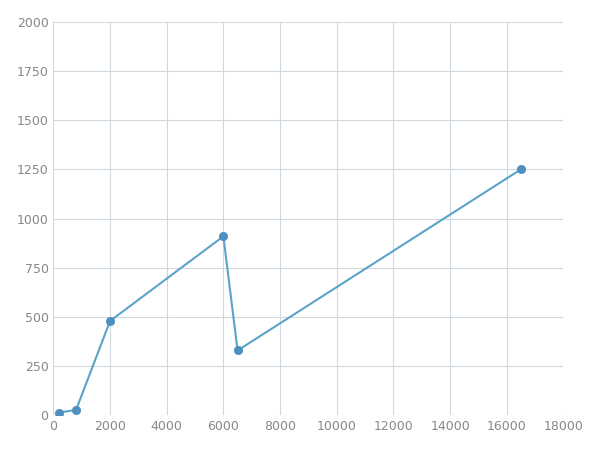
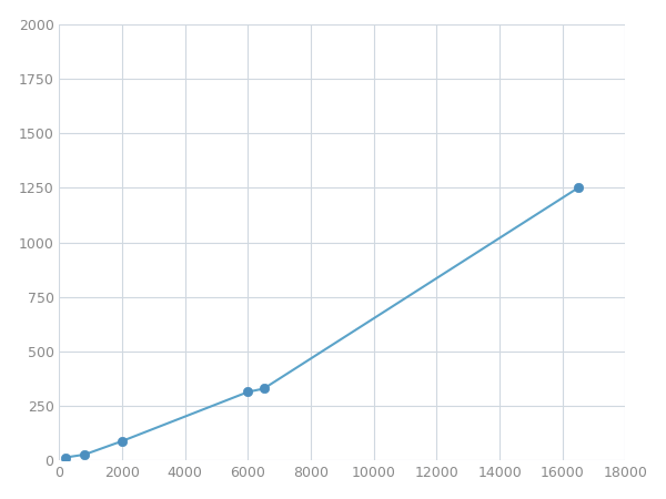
2000: 480 -> 90
6000: 910 -> 320
